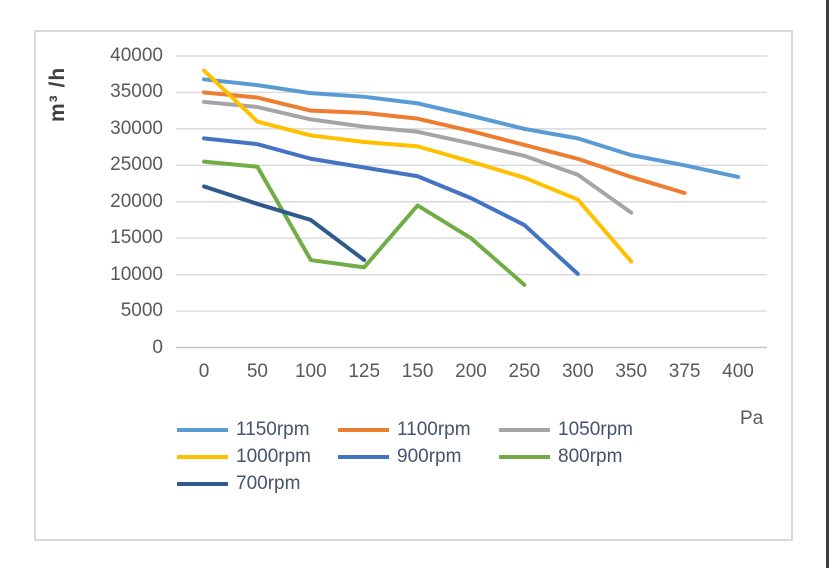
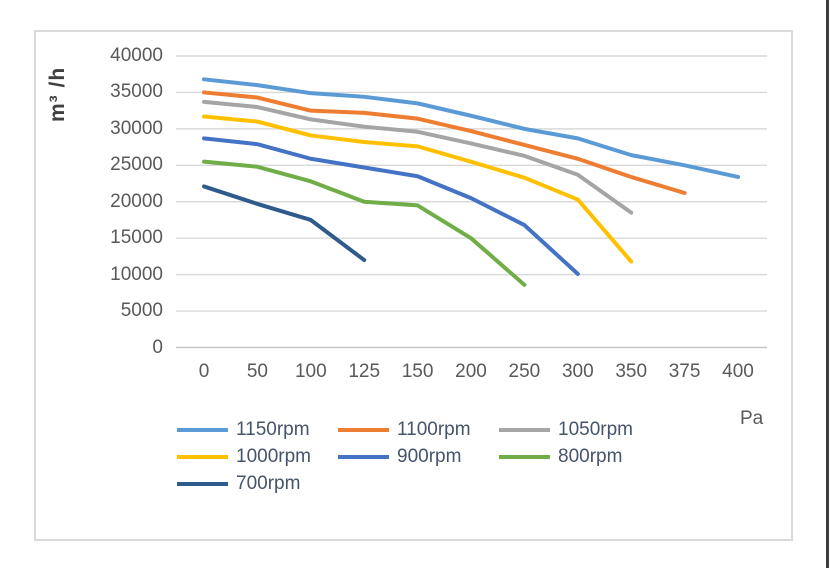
1000rpm/0: 38000 -> 32000
800rpm/100: 12000 -> 23000
800rpm/125: 11000 -> 20000
